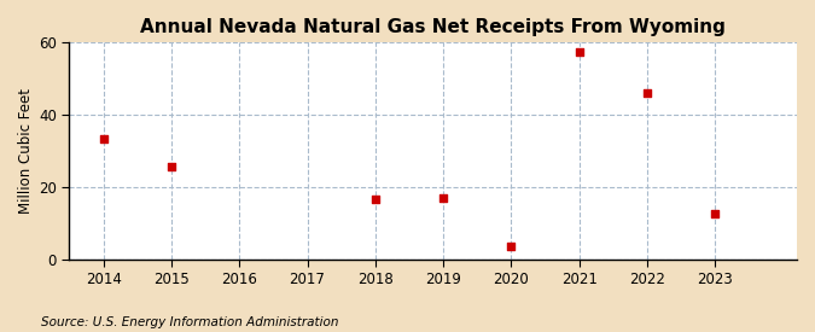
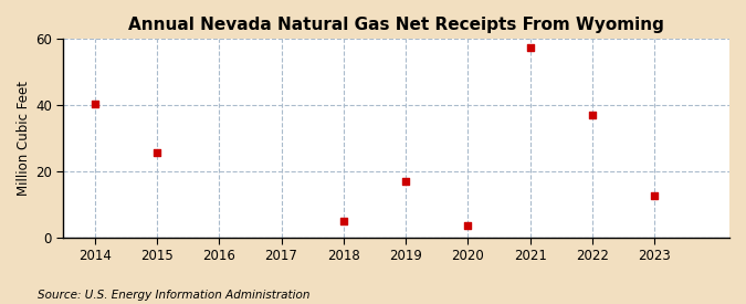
2014: 33.5 -> 40.5
2018: 16.5 -> 5.0
2022: 46.0 -> 37.0
